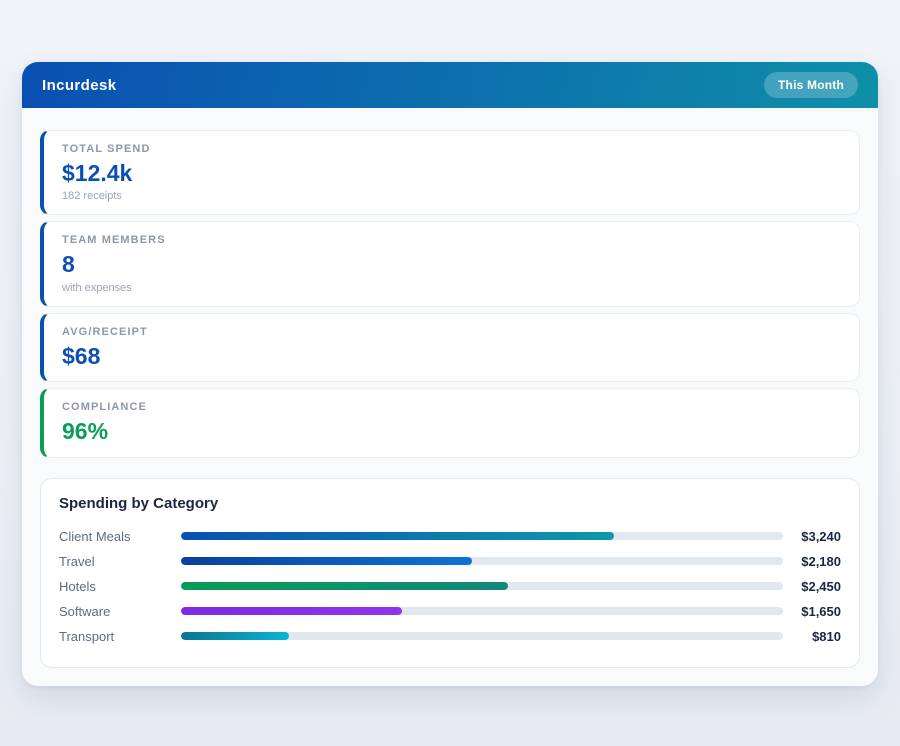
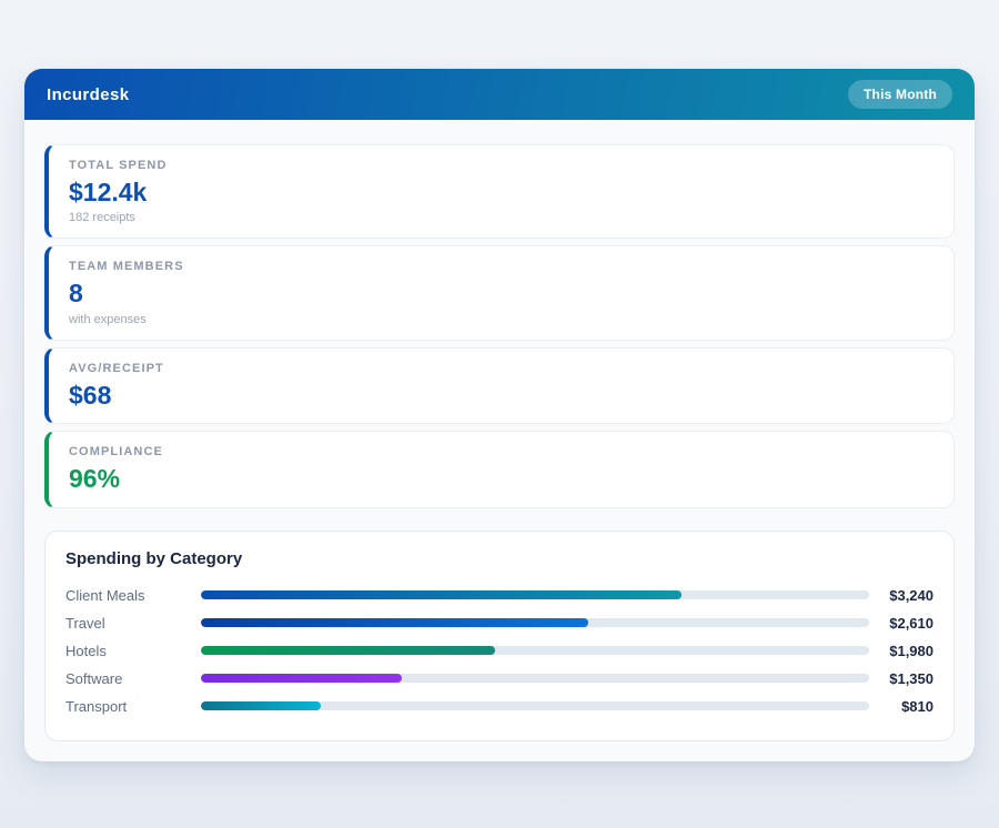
Travel: $2,180 -> $2,610
Hotels: $2,450 -> $1,980
Software: $1,650 -> $1,350
